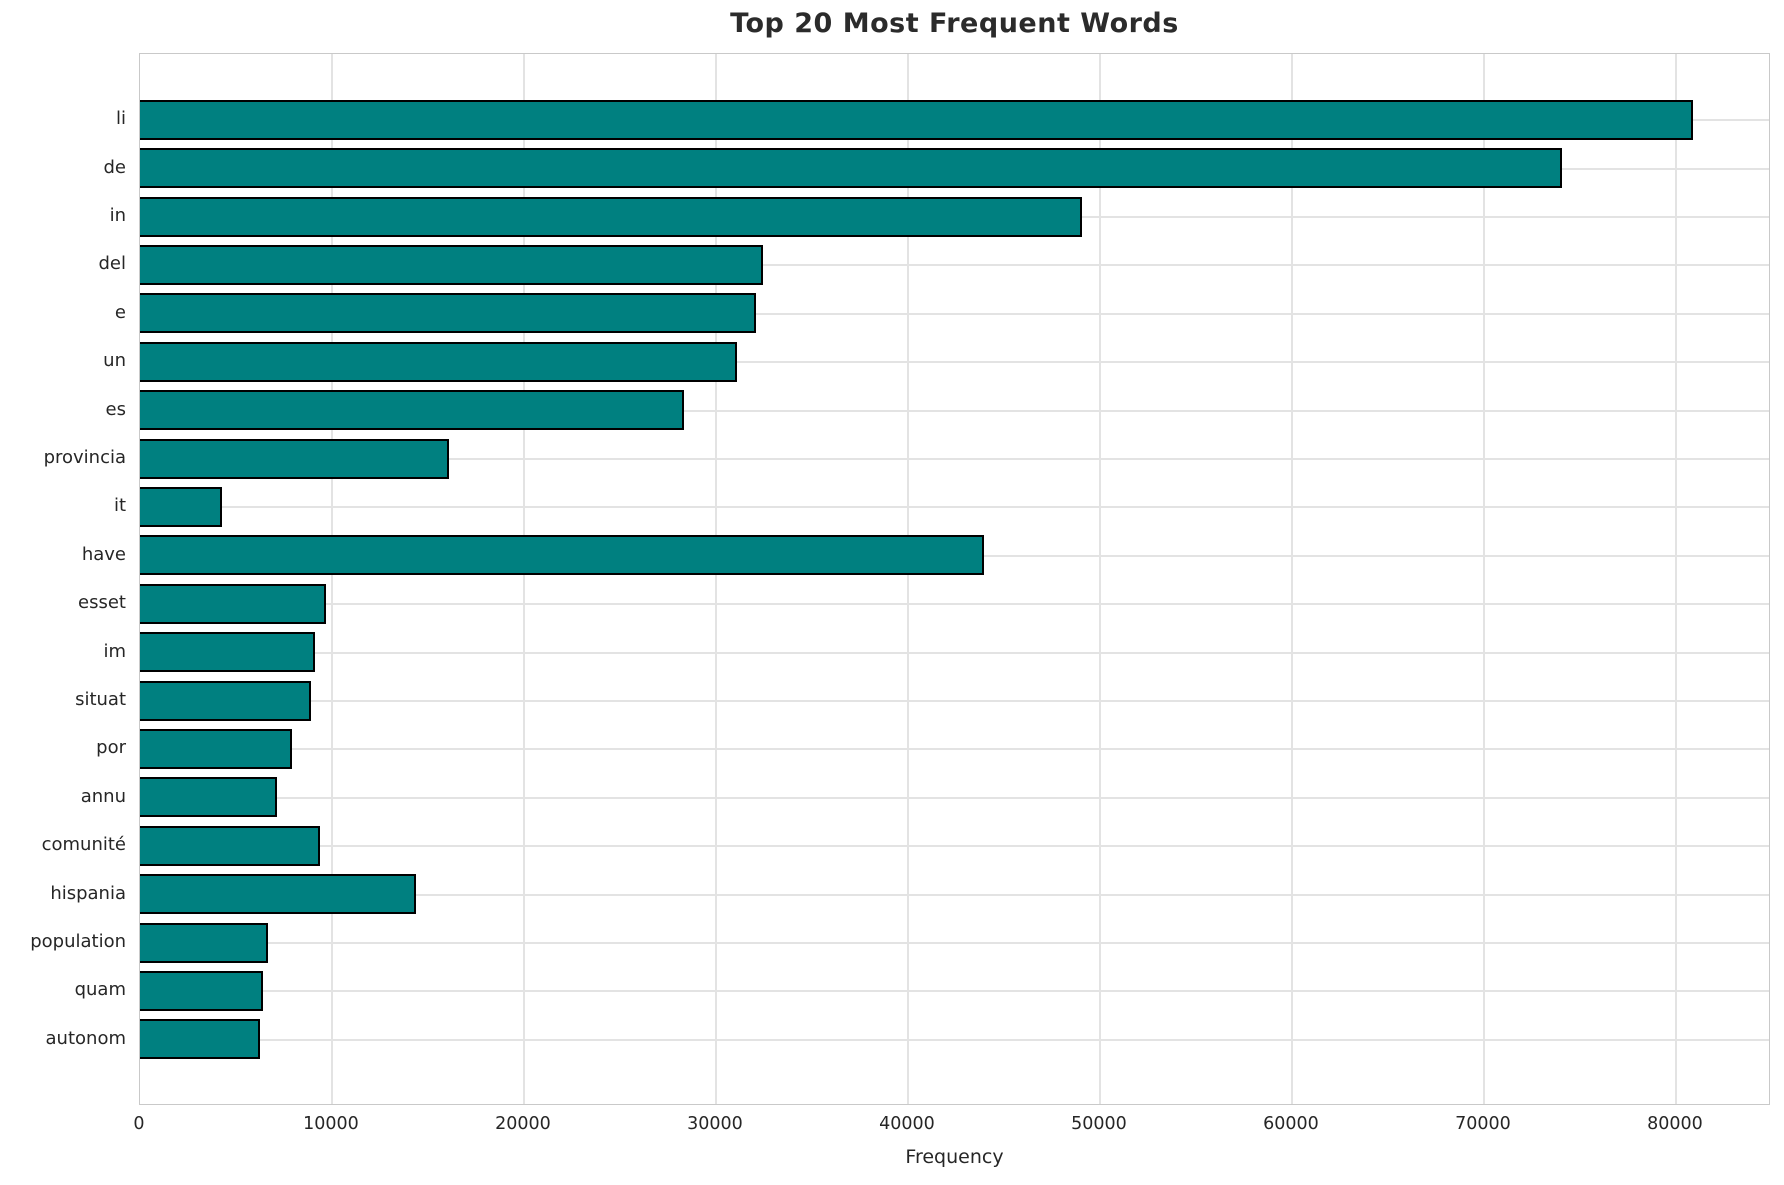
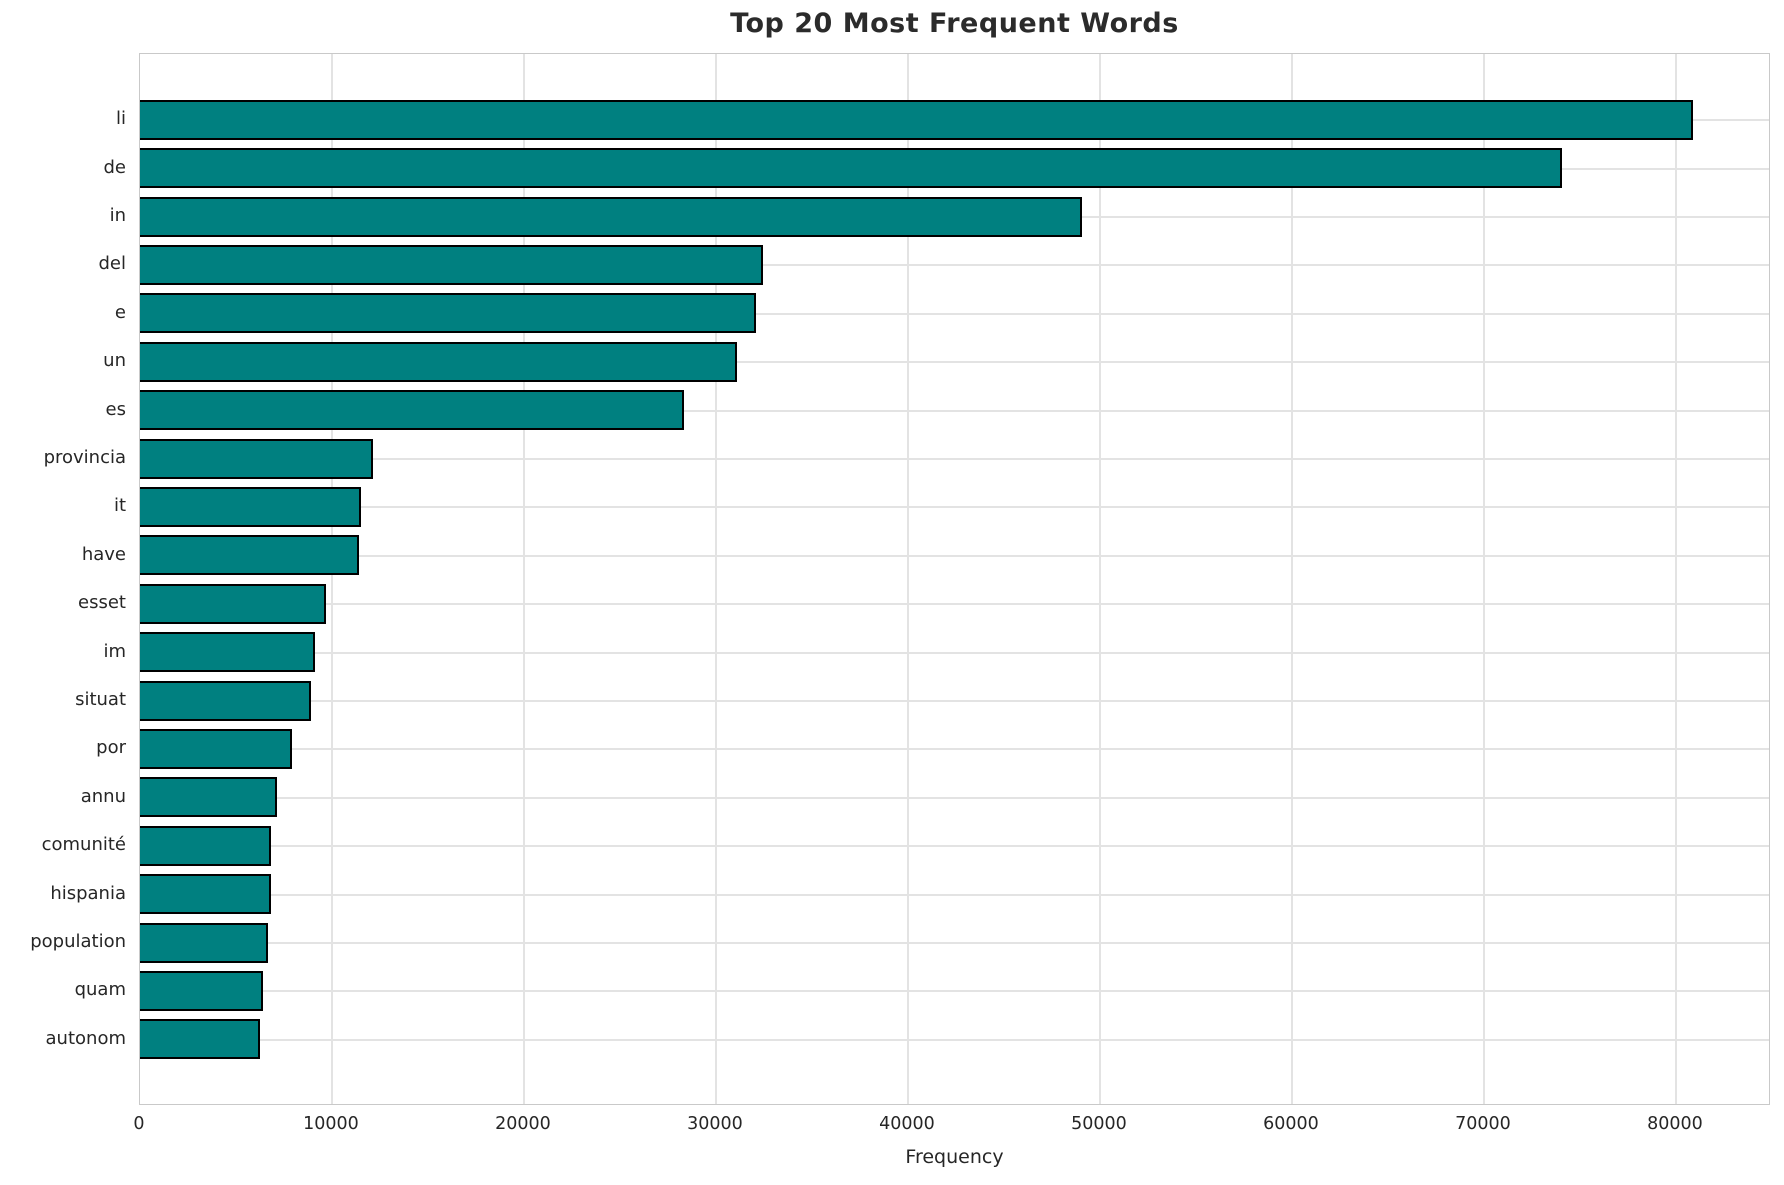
provincia: 16100 -> 12200
it: 4300 -> 11600
have: 44000 -> 11400
comunité: 9400 -> 6800
hispania: 14400 -> 6800
